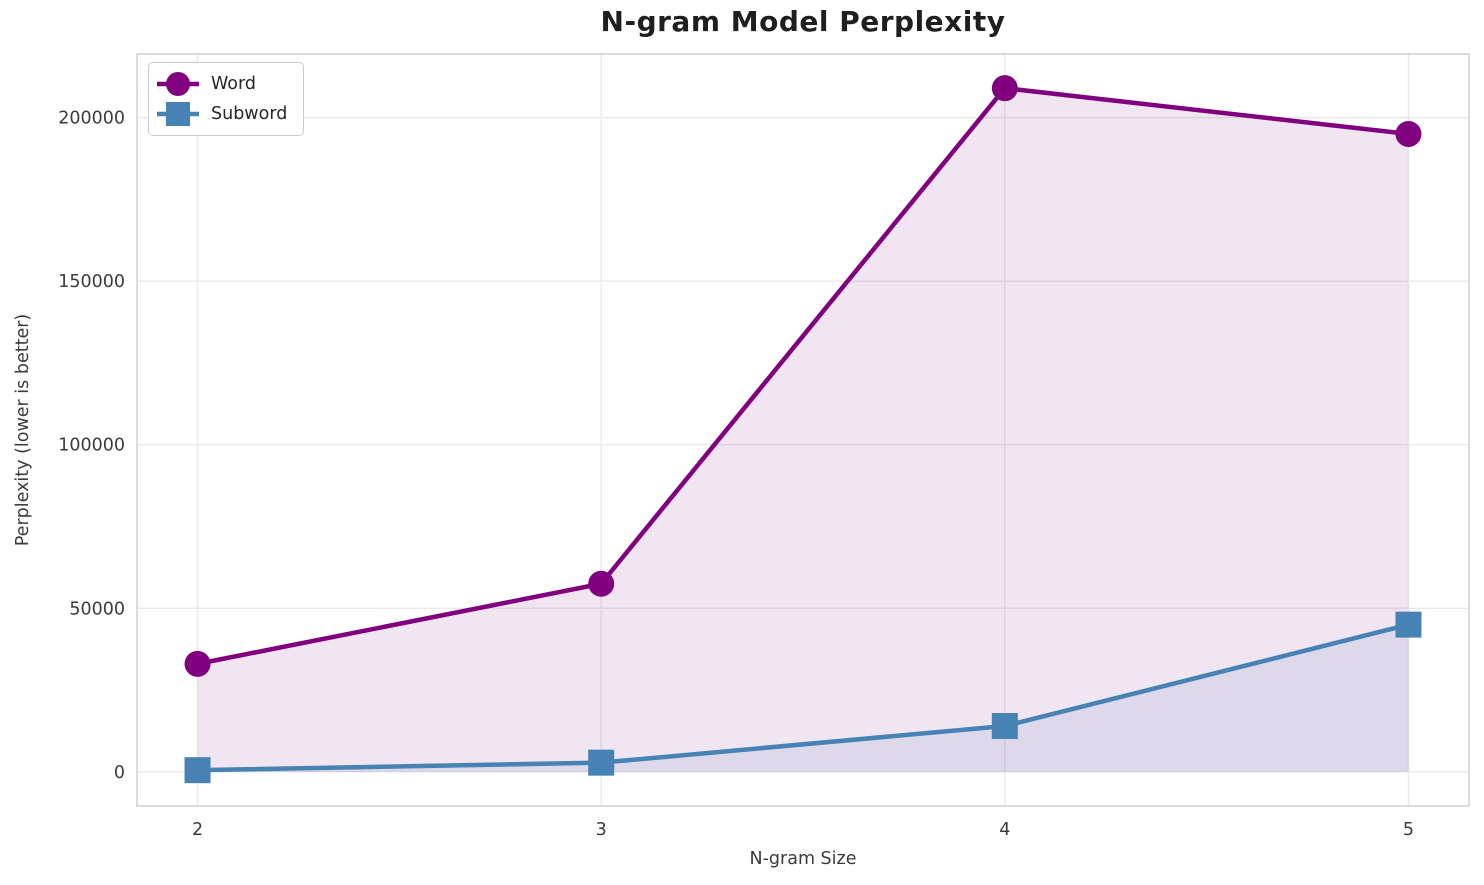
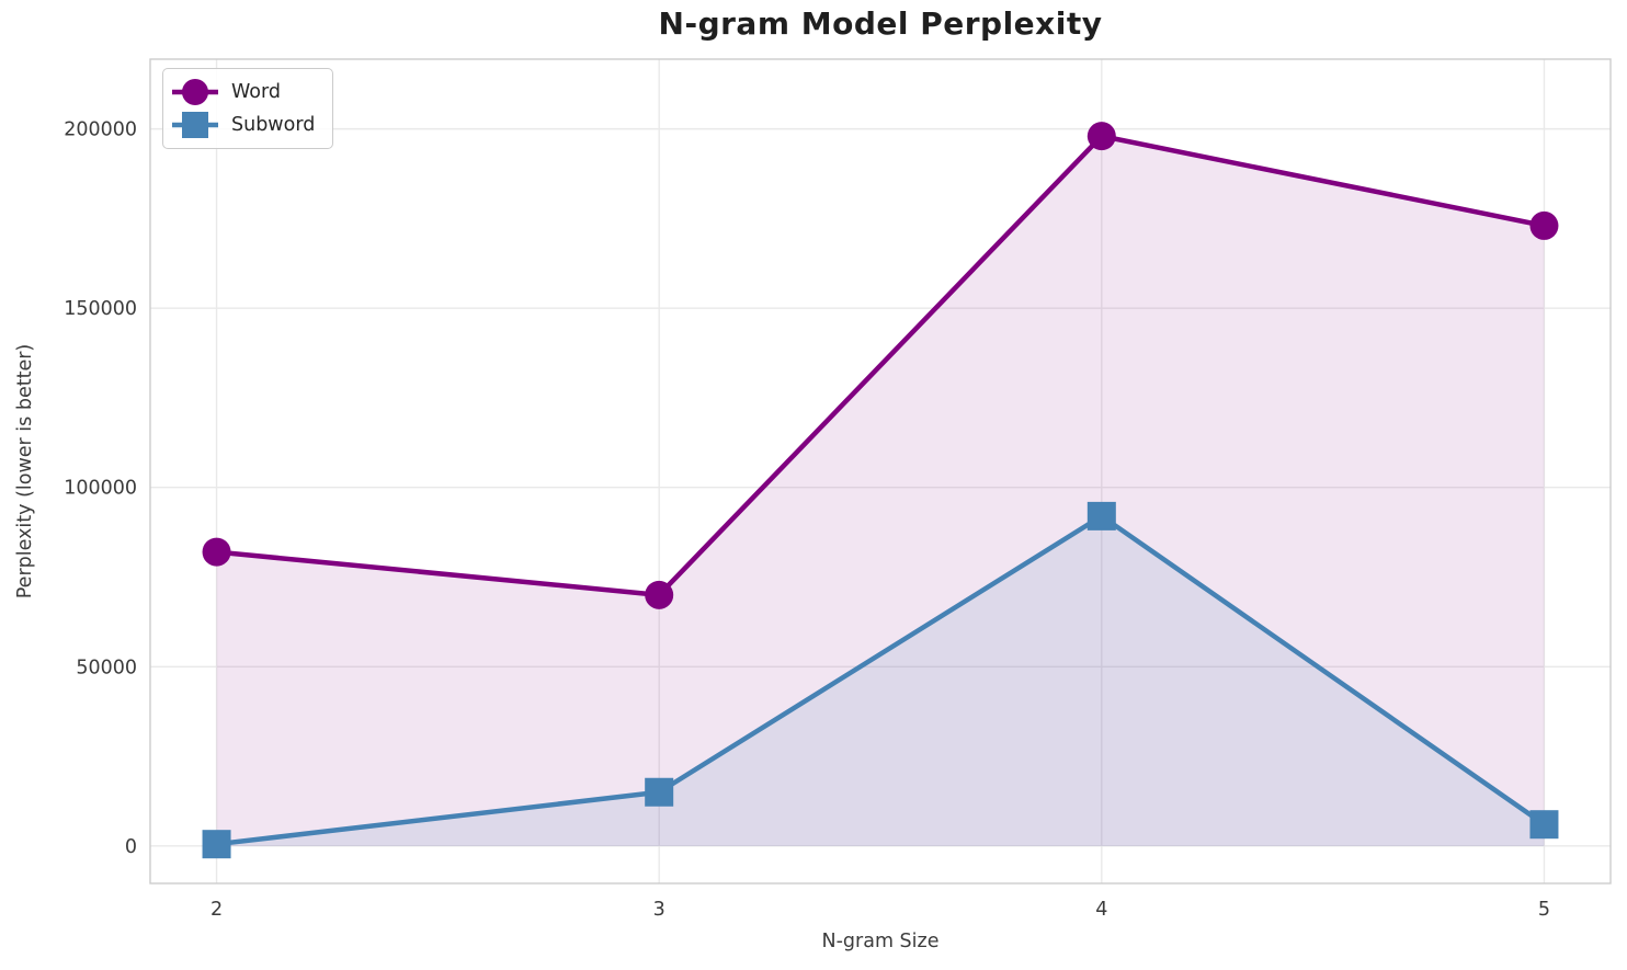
Word/2: 33000 -> 82000
Word/3: 58000 -> 70000
Subword/3: 3000 -> 15000
Word/4: 209000 -> 198000
Subword/4: 14000 -> 92000
Word/5: 195000 -> 173000
Subword/5: 45000 -> 6000
